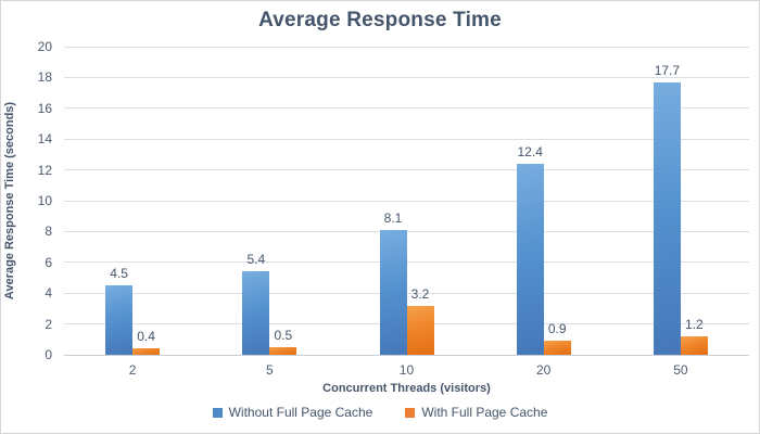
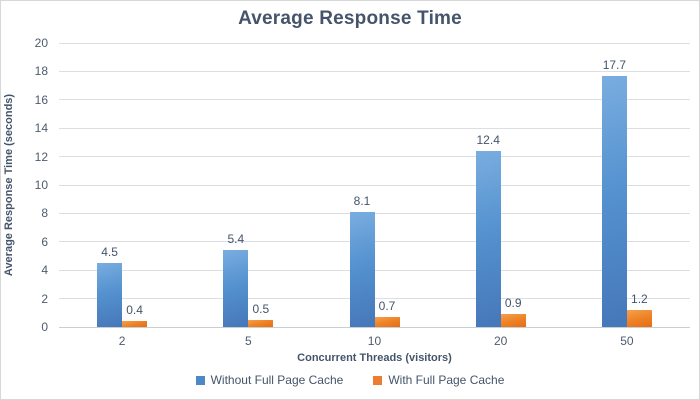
With Full Page Cache/10: 3.2 -> 0.7
